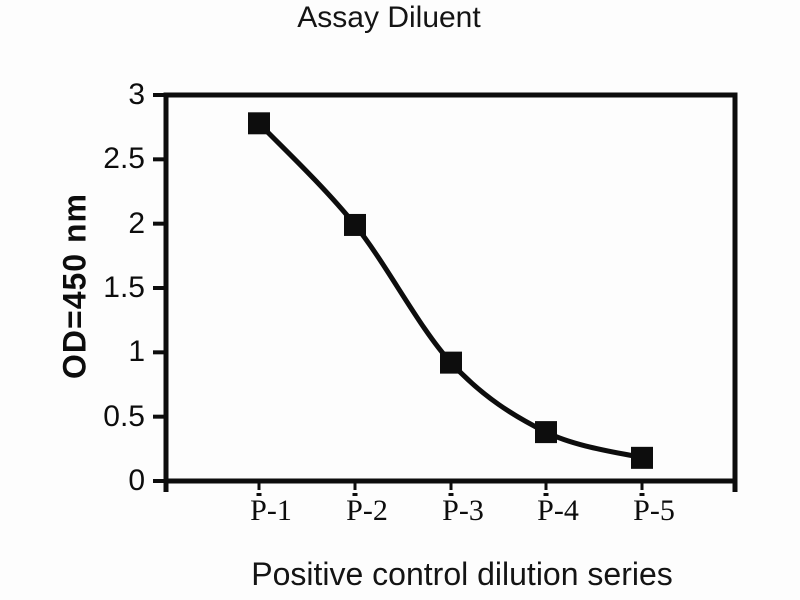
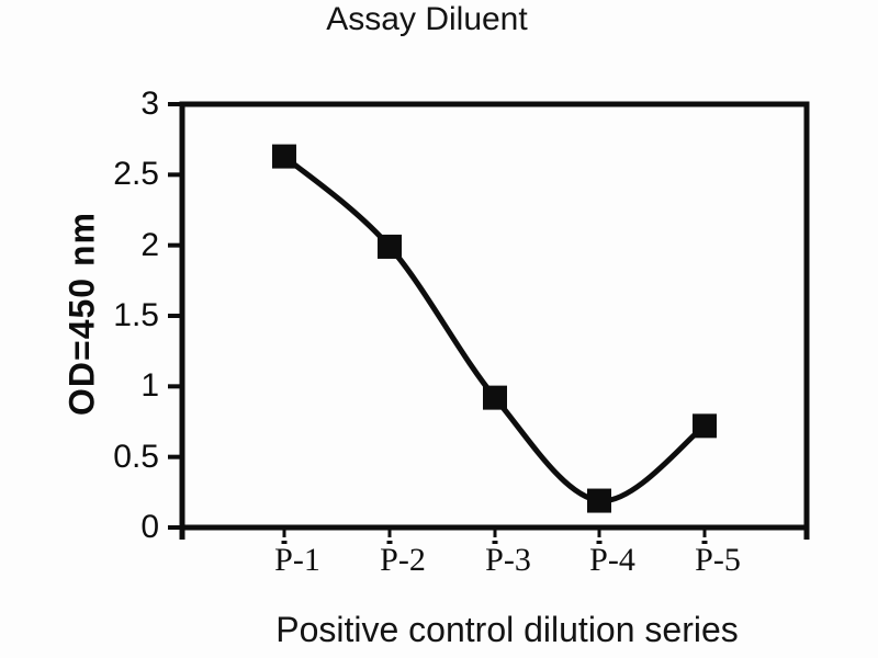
P-1: 2.78 -> 2.63
P-4: 0.38 -> 0.19
P-5: 0.18 -> 0.72
